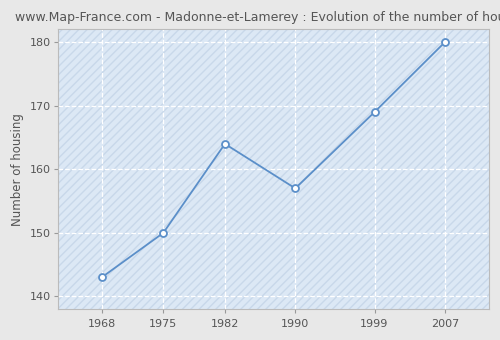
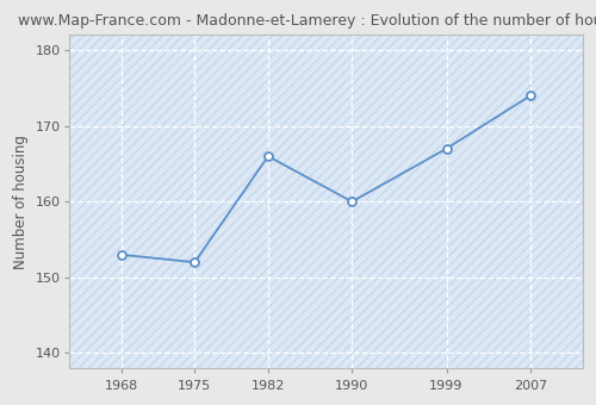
1968: 143 -> 153
1975: 150 -> 152
1982: 164 -> 166
1990: 157 -> 160
1999: 169 -> 167
2007: 180 -> 174
